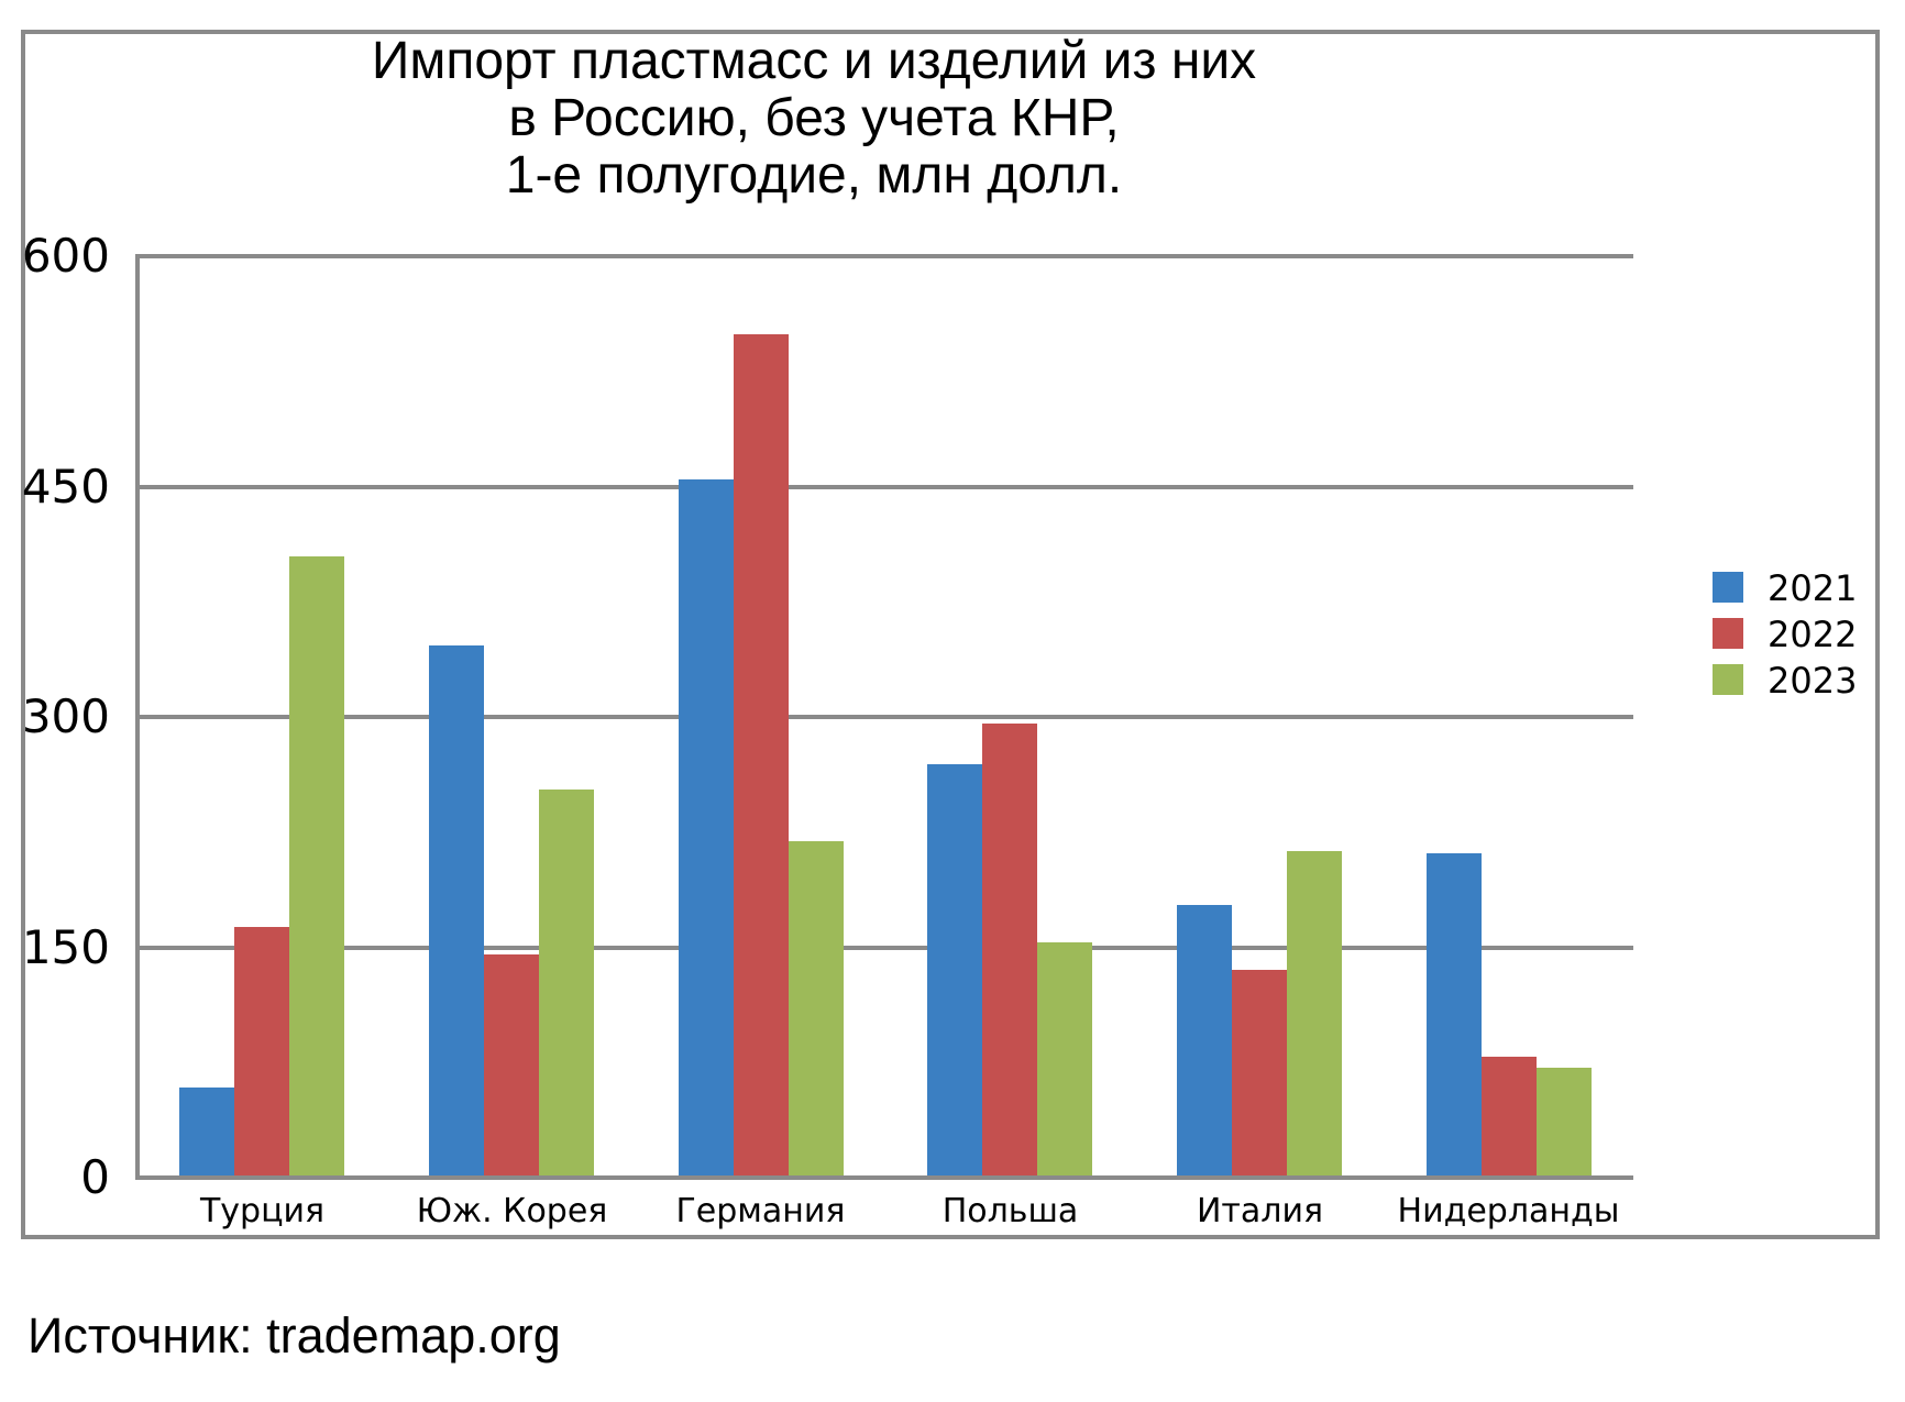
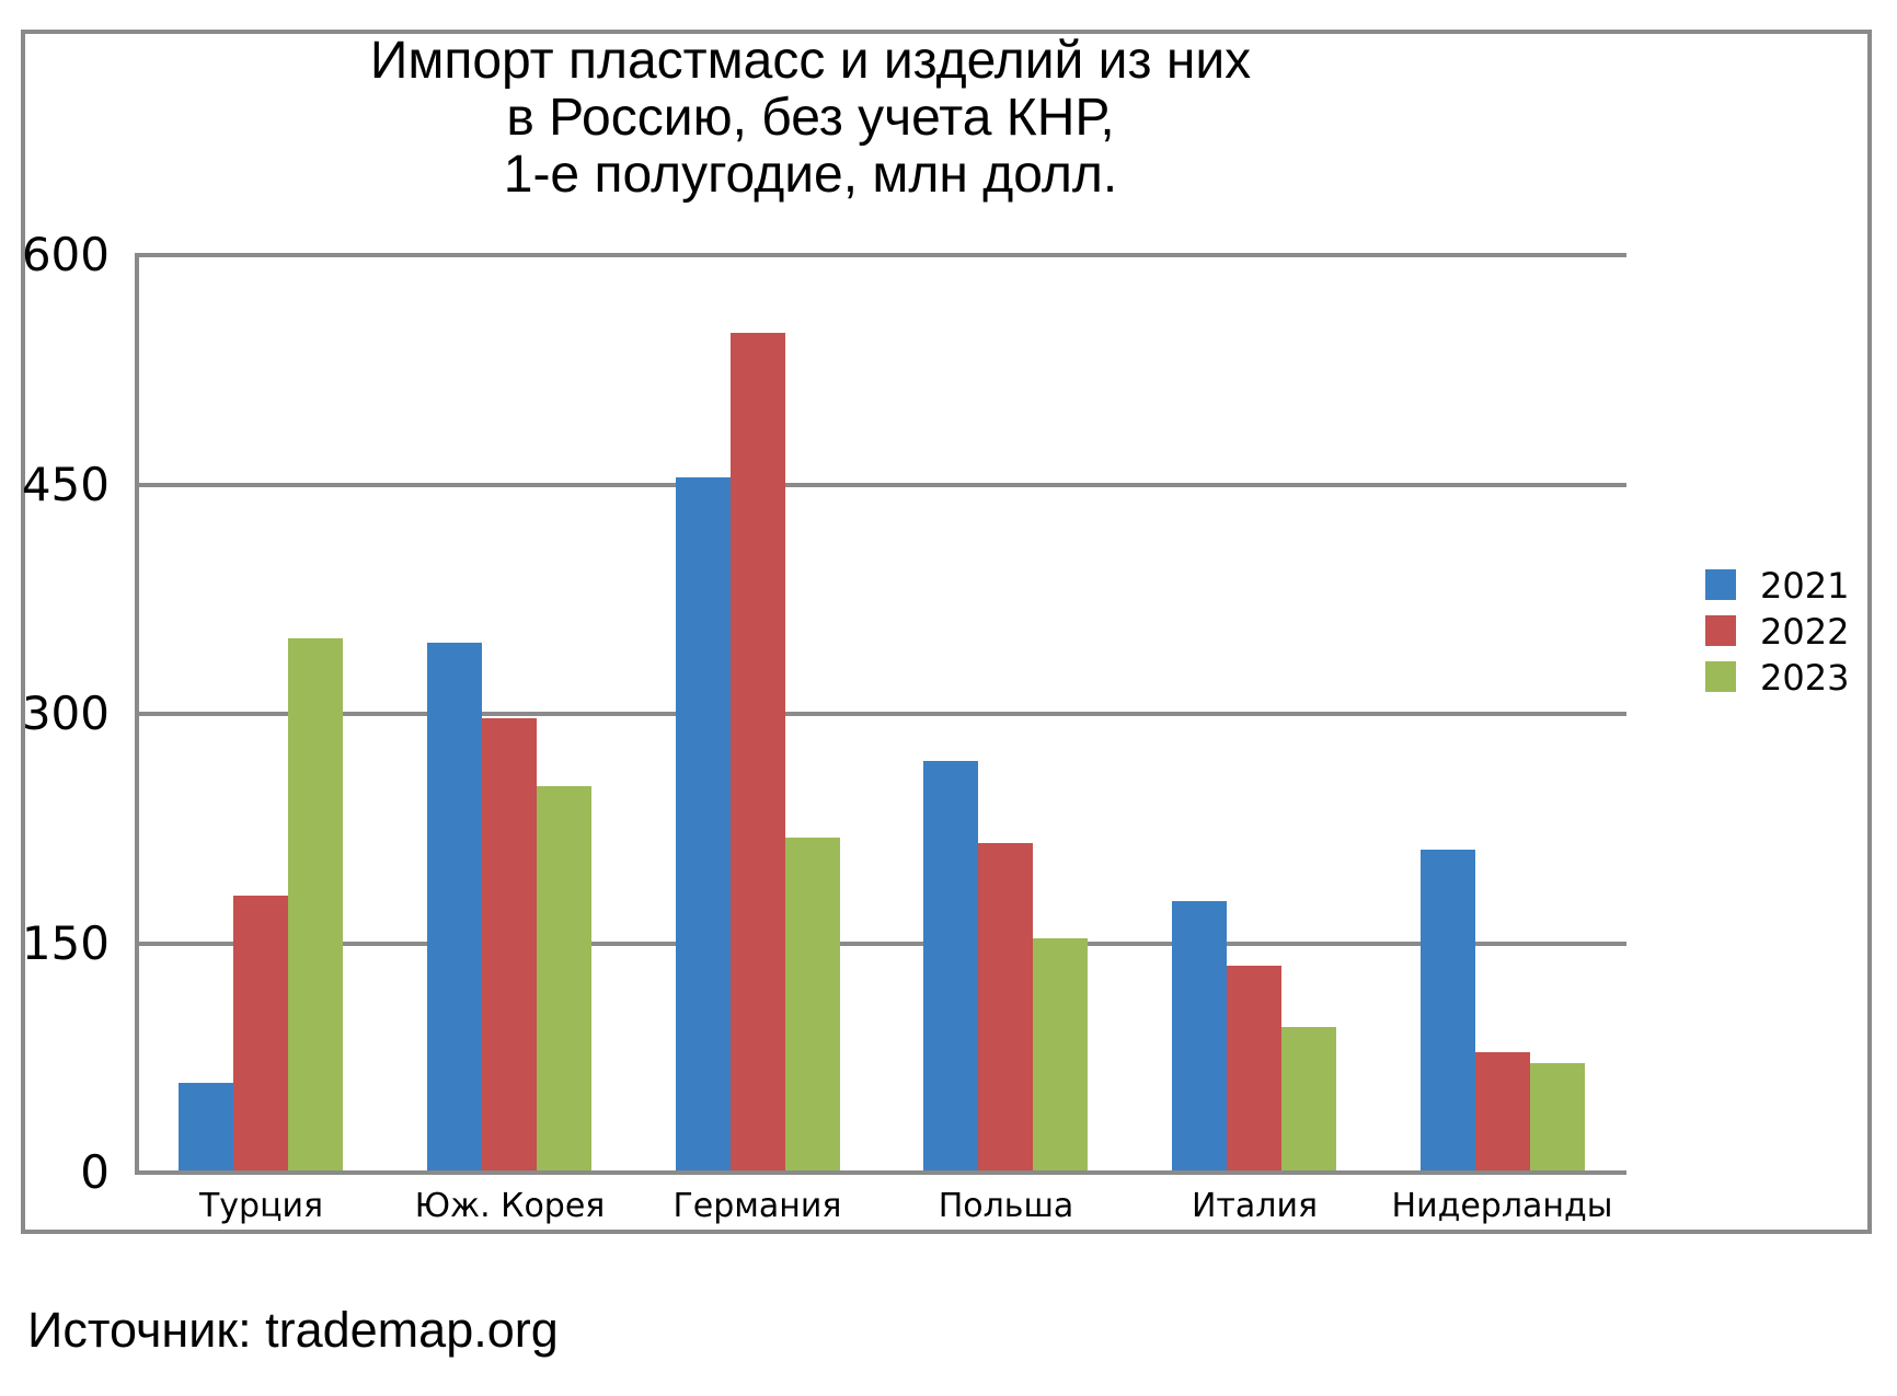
2022/Турция: 162 -> 180
2023/Турция: 403 -> 348
2022/Юж. Корея: 144 -> 296
2022/Польша: 294 -> 214
2023/Италия: 211 -> 94
